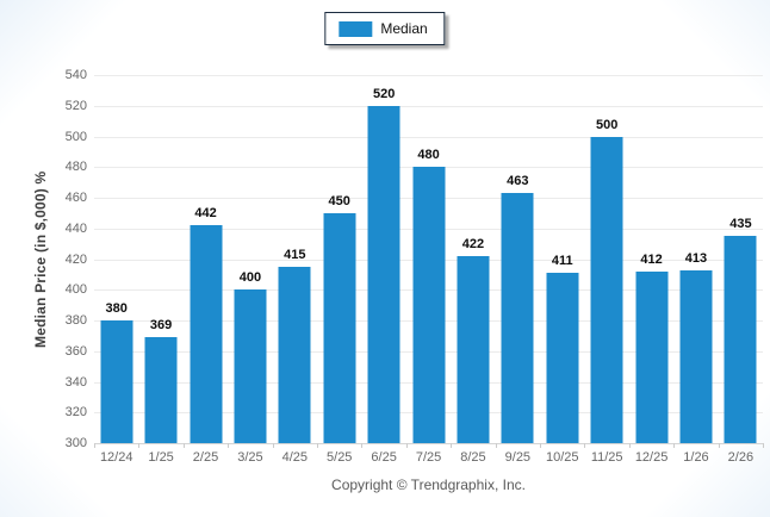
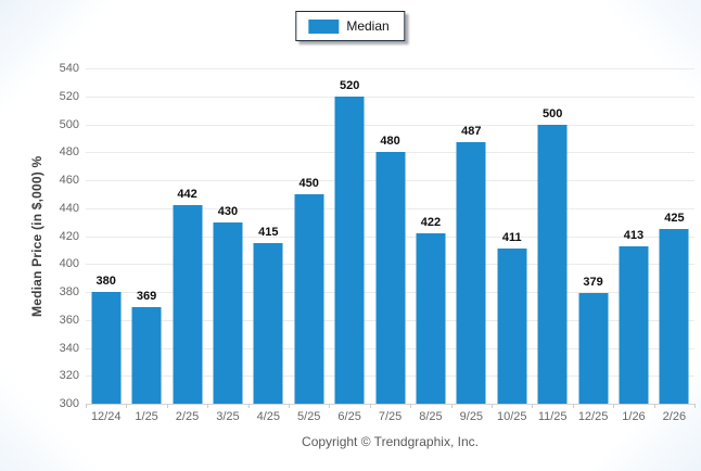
3/25: 400 -> 430
9/25: 463 -> 487
12/25: 412 -> 379
2/26: 435 -> 425
